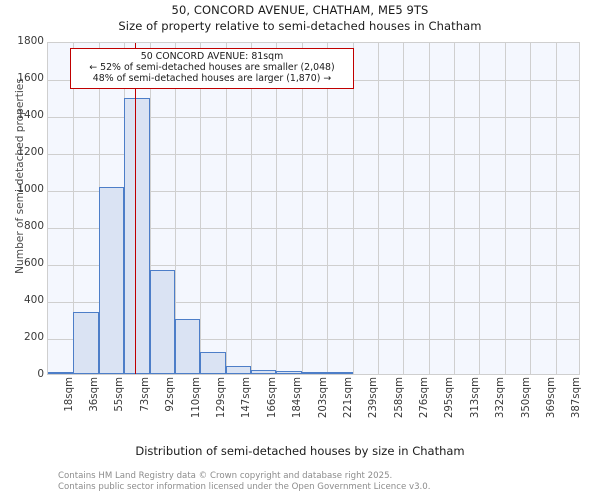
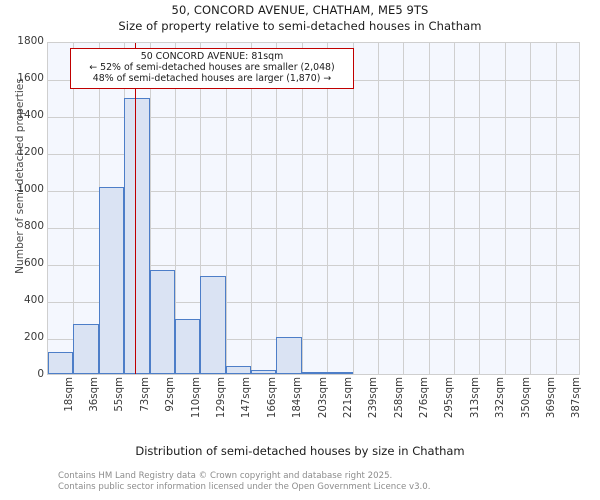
18sqm: 10 -> 120
36sqm: 340 -> 270
129sqm: 120 -> 530
184sqm: 20 -> 200
